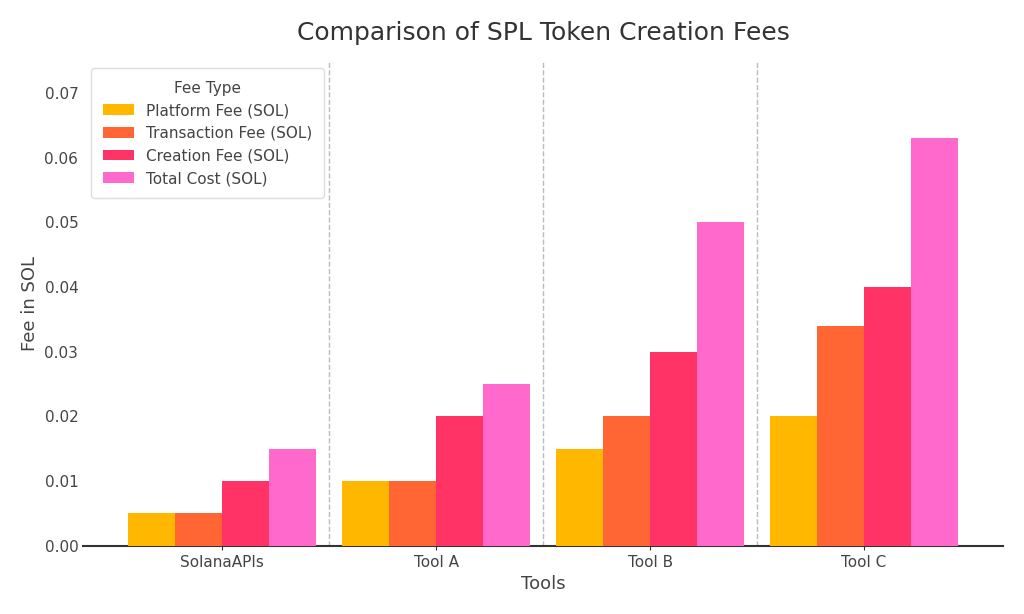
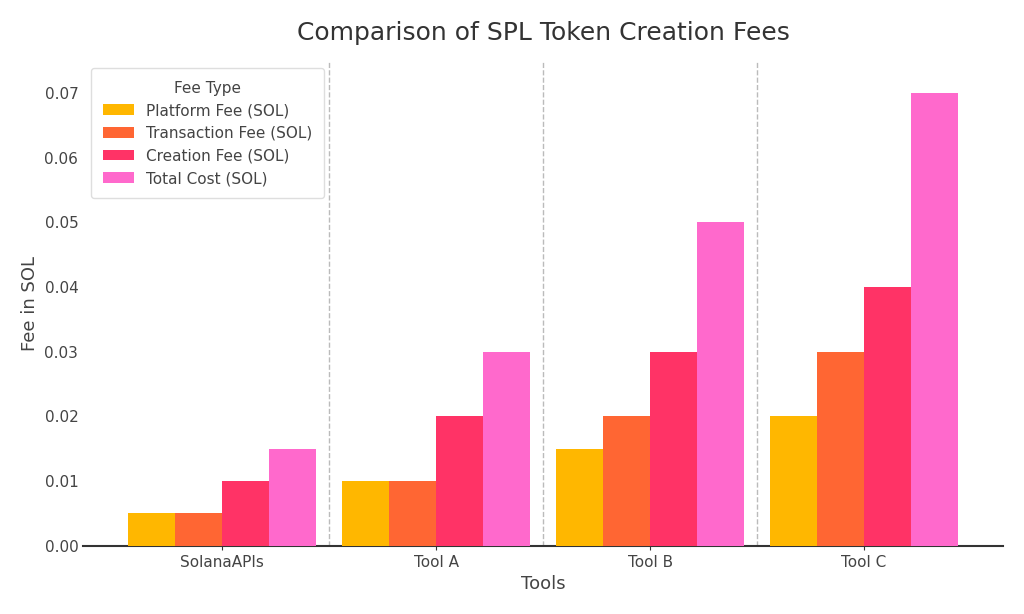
Total Cost (SOL)/Tool A: 0.025 -> 0.030
Transaction Fee (SOL)/Tool C: 0.034 -> 0.030
Total Cost (SOL)/Tool C: 0.063 -> 0.070
